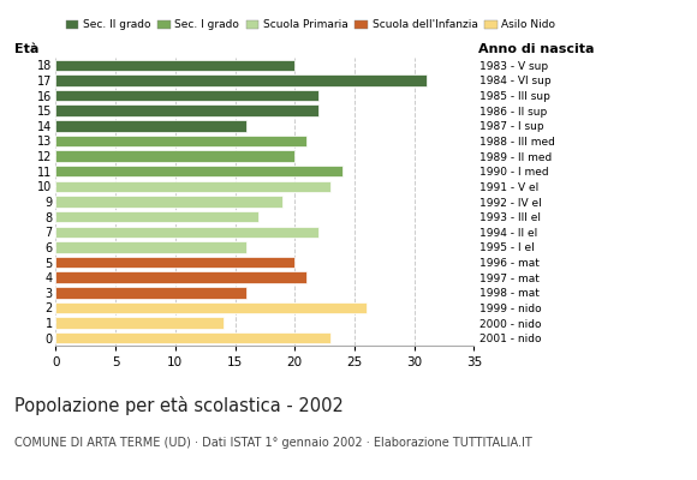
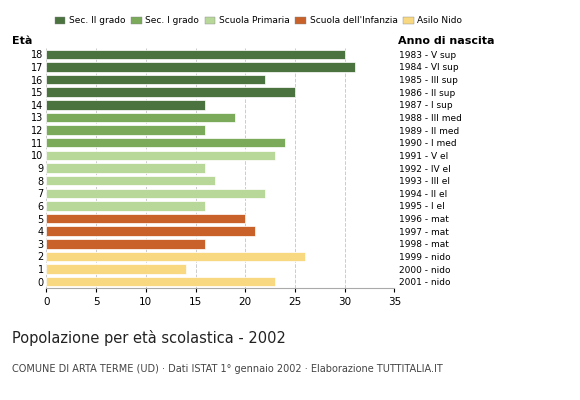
18: 20 -> 30
15: 22 -> 25
13: 21 -> 19
12: 20 -> 16
9: 19 -> 16
